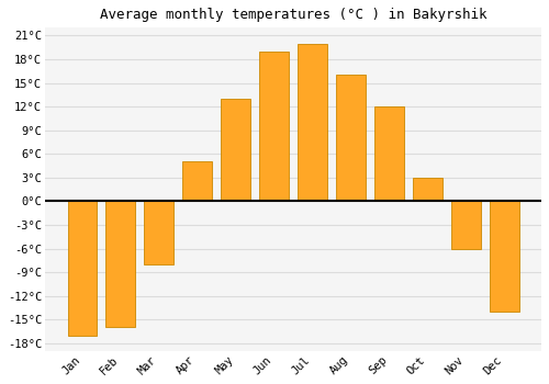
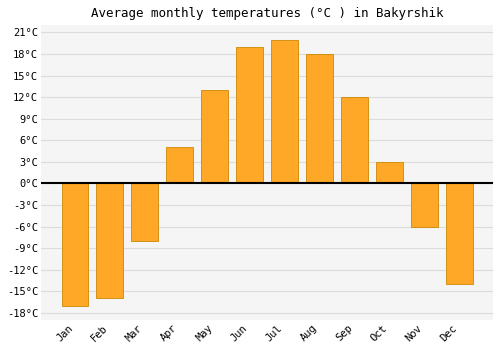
Aug: 16°C -> 18°C
